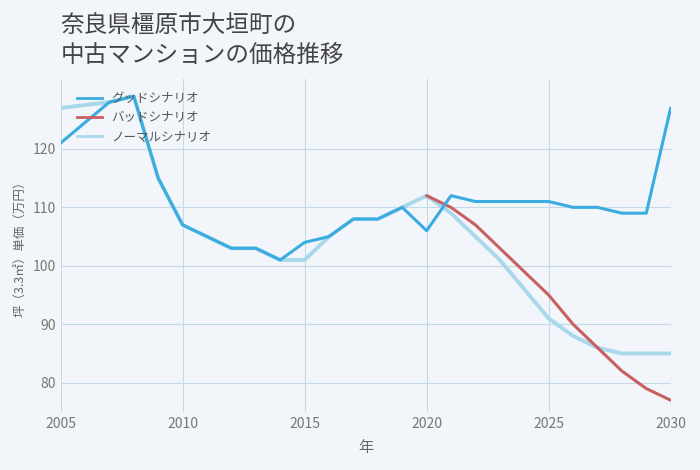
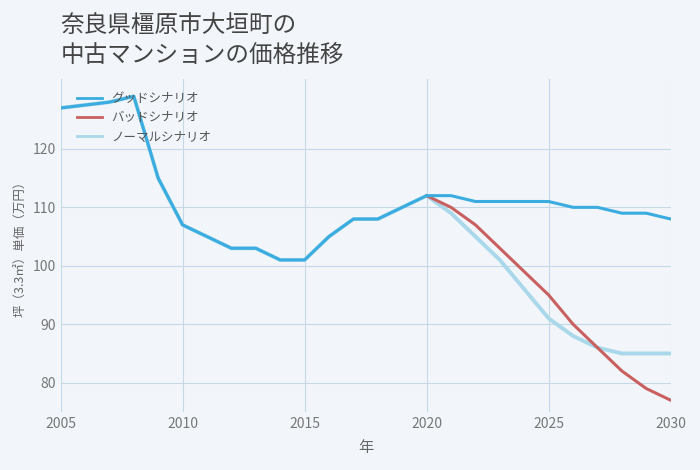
グッドシナリオ/2005: 121 -> 127
グッドシナリオ/2015: 104 -> 101
グッドシナリオ/2020: 106 -> 112
グッドシナリオ/2030: 127 -> 108
